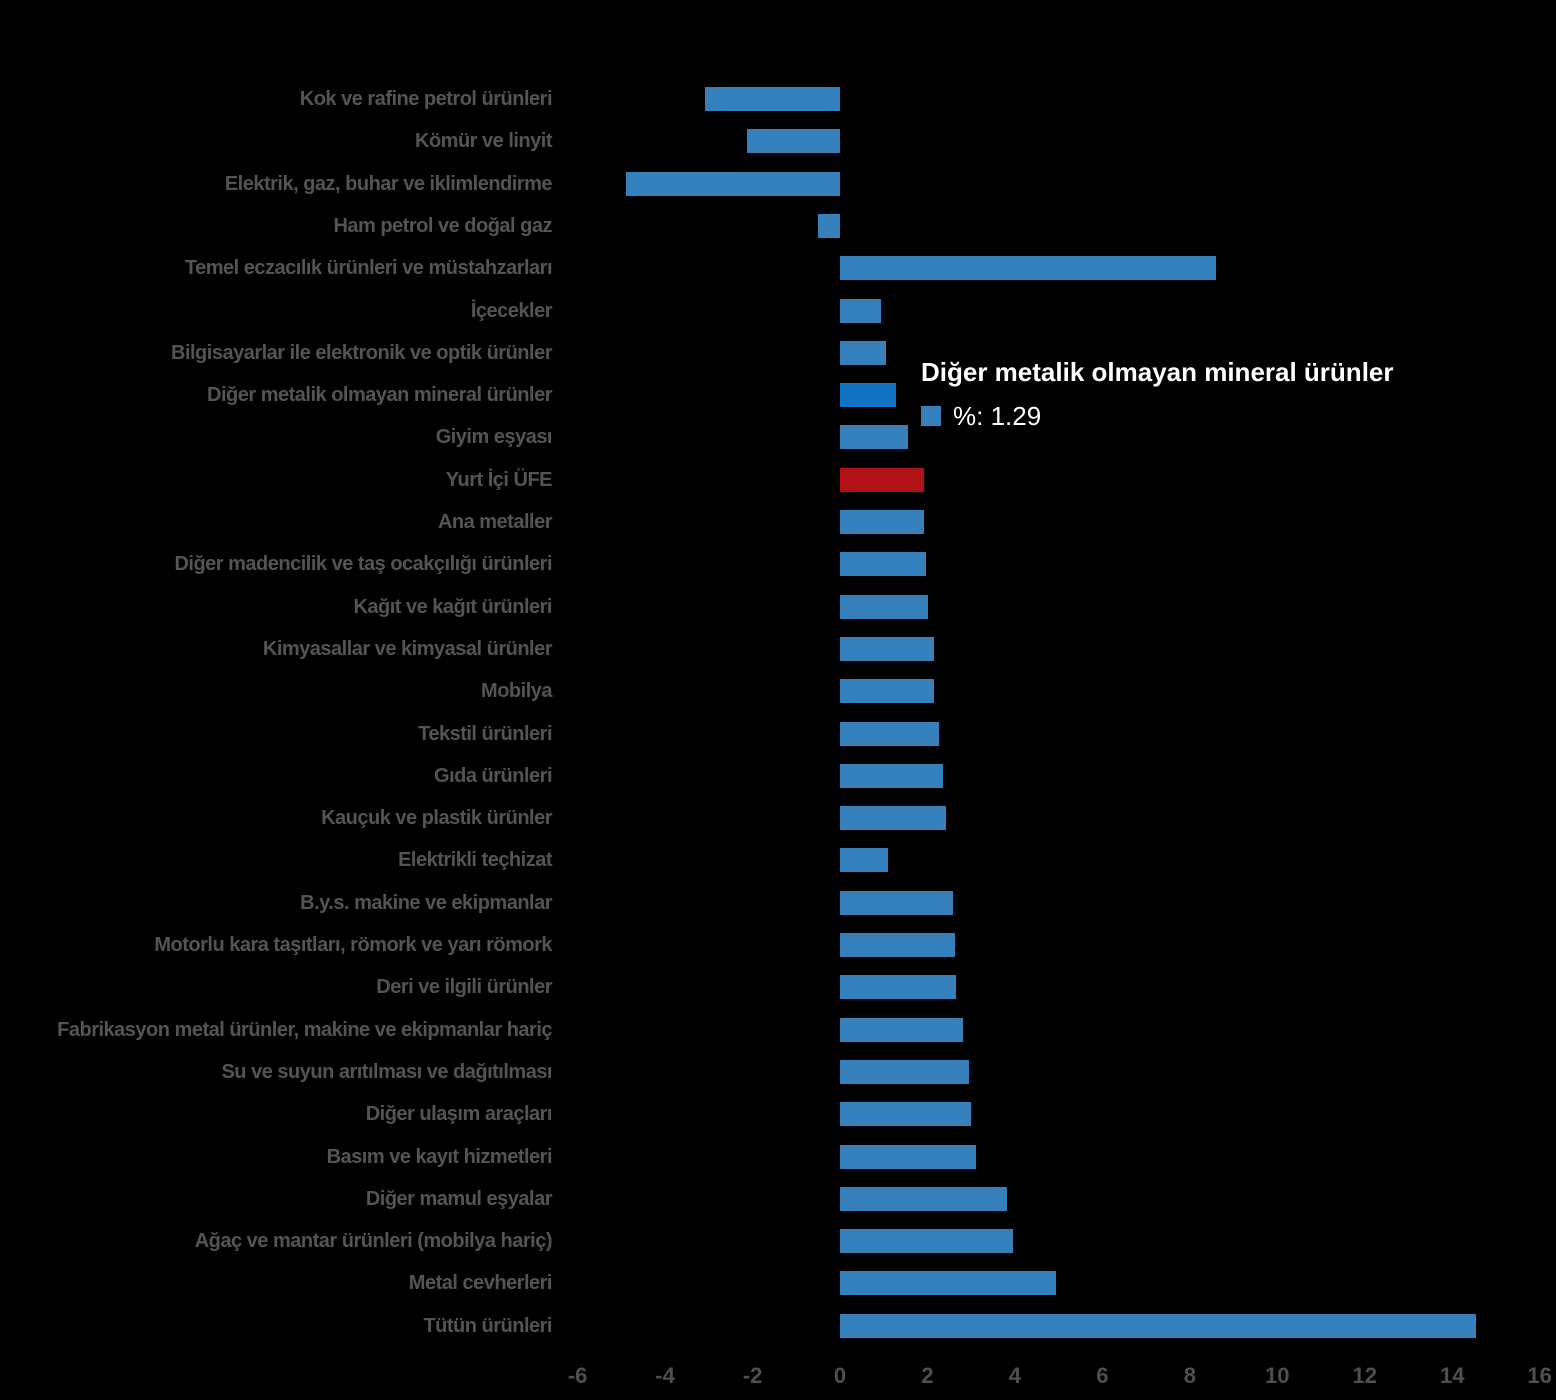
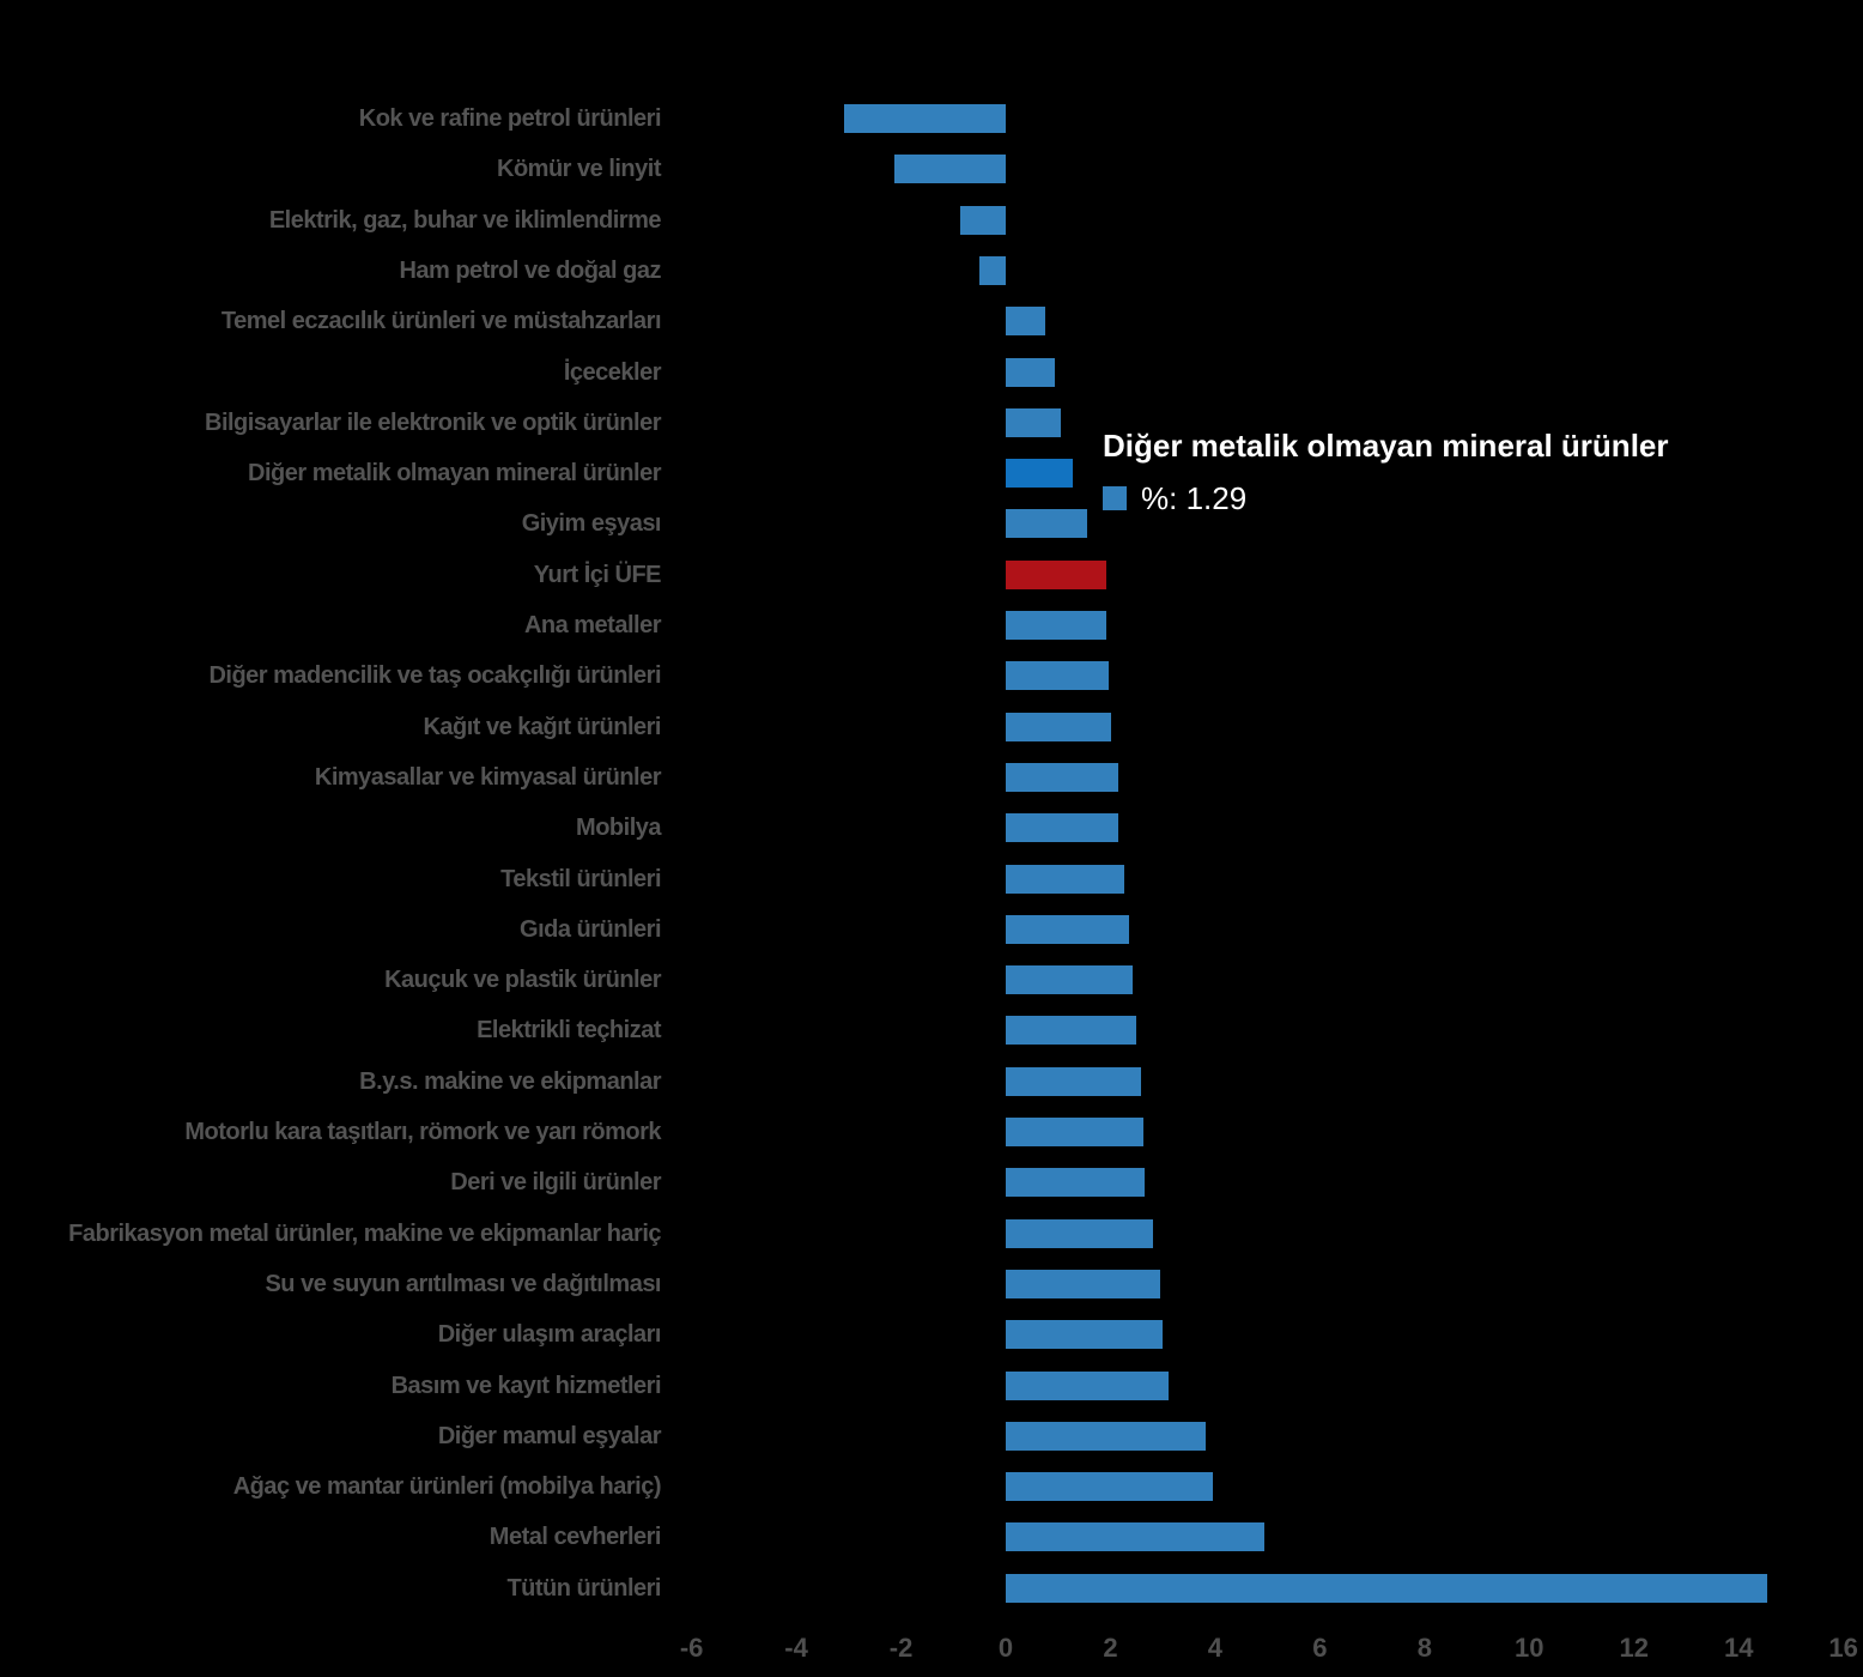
Elektrik, gaz, buhar ve iklimlendirme: -4.9 -> -0.9
Temel eczacılık ürünleri ve müstahzarları: 8.6 -> 0.8
Elektrikli teçhizat: 1.1 -> 2.5
